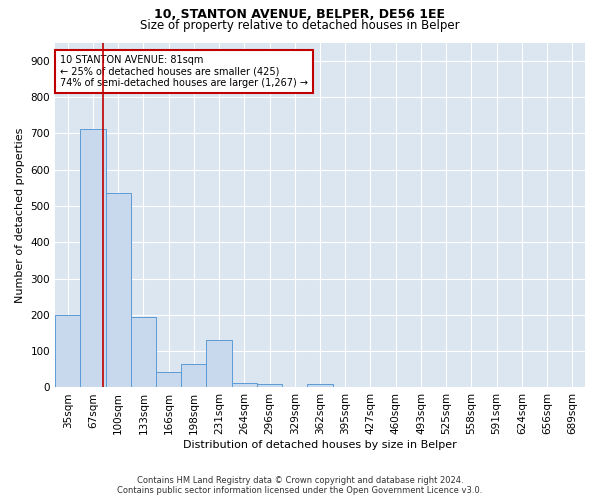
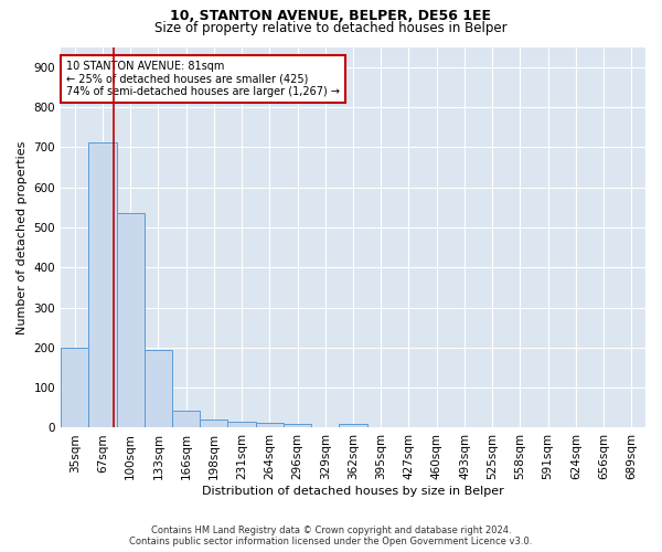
198sqm: 65 -> 20
231sqm: 130 -> 15
